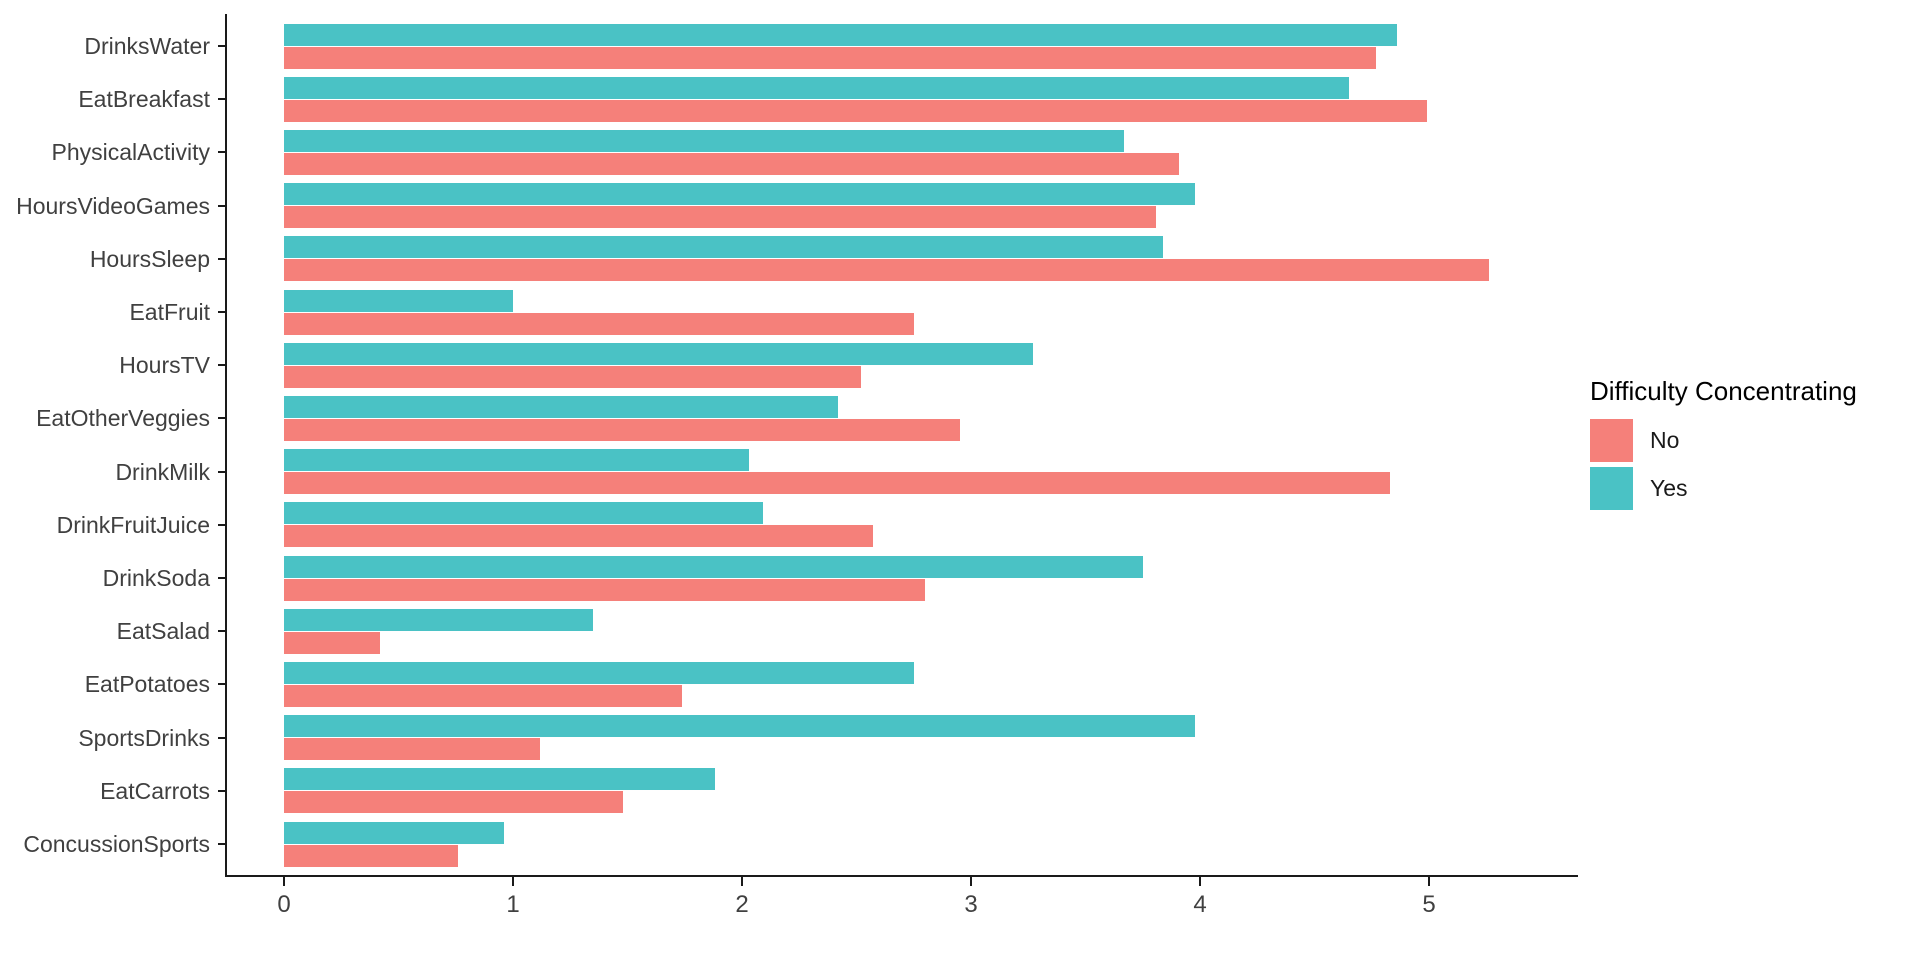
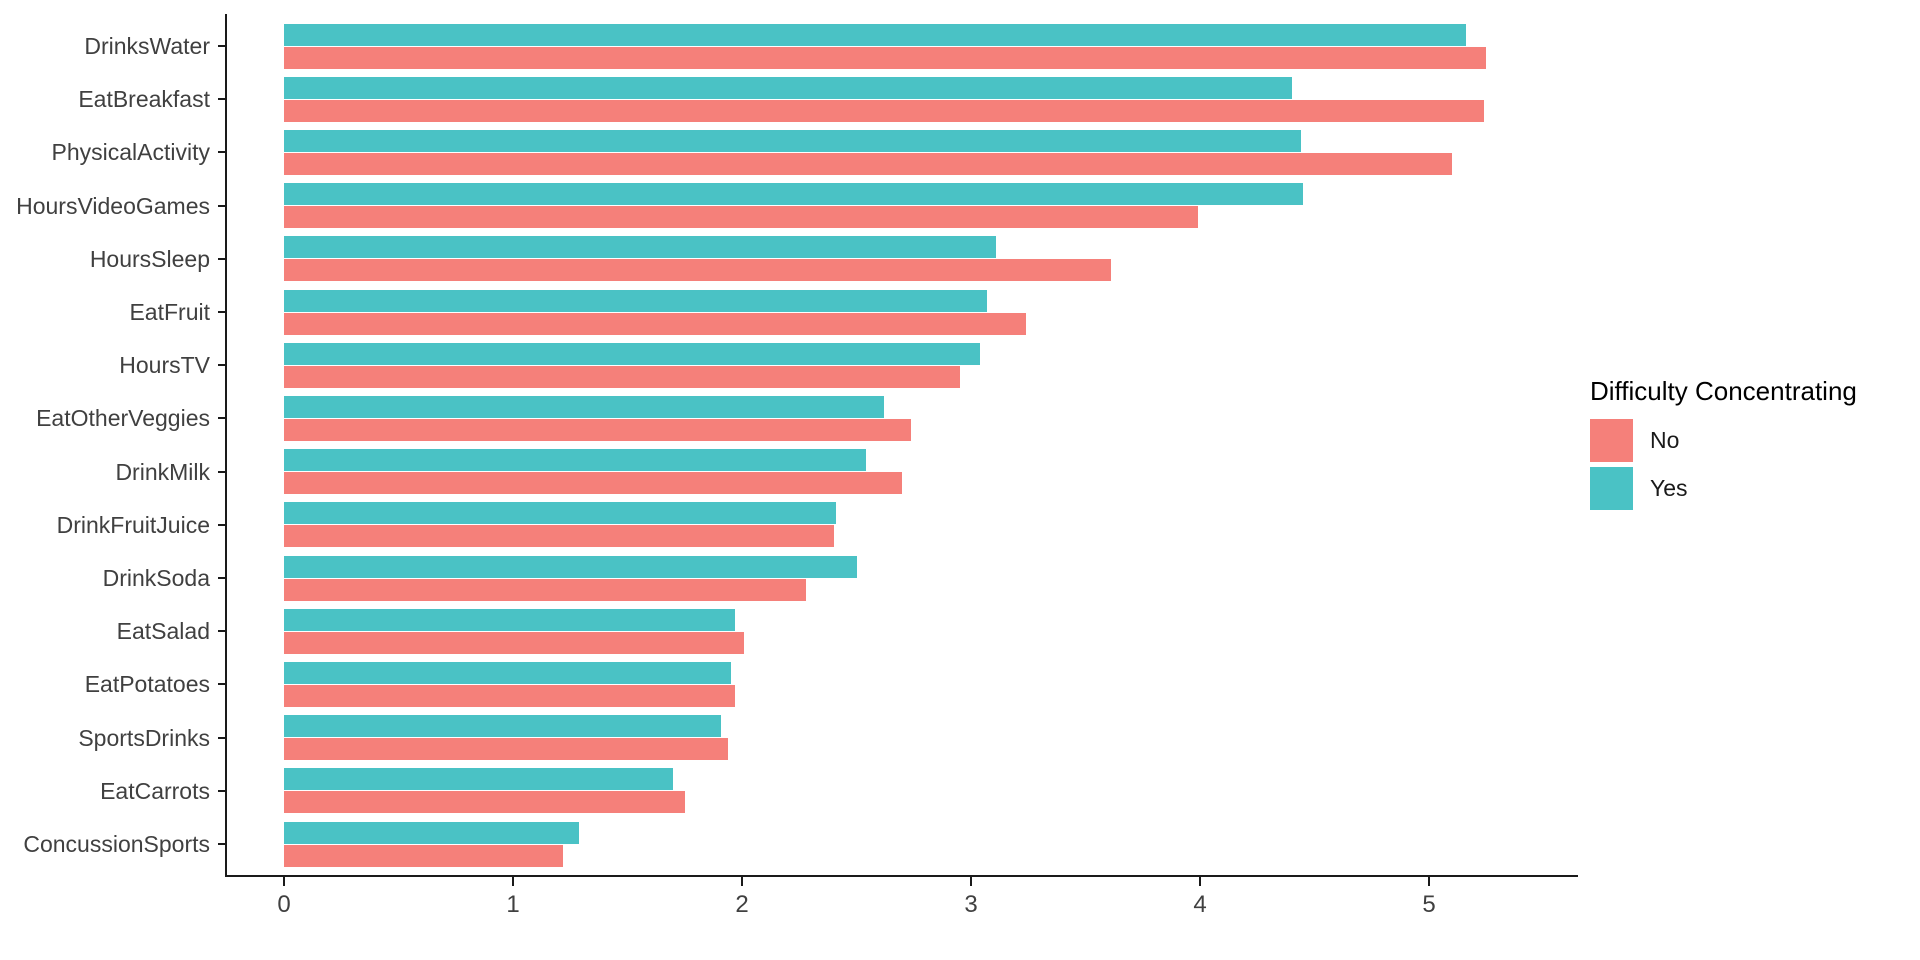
No/DrinksWater: 4.77 -> 5.25
Yes/DrinksWater: 4.86 -> 5.16
No/EatBreakfast: 4.99 -> 5.24
Yes/EatBreakfast: 4.65 -> 4.40
No/PhysicalActivity: 3.91 -> 5.10
Yes/PhysicalActivity: 3.67 -> 4.44
No/HoursVideoGames: 3.81 -> 3.99
Yes/HoursVideoGames: 3.98 -> 4.45
No/HoursSleep: 5.26 -> 3.61
Yes/HoursSleep: 3.84 -> 3.11
No/EatFruit: 2.75 -> 3.24
Yes/EatFruit: 1.00 -> 3.07
No/HoursTV: 2.52 -> 2.95
Yes/HoursTV: 3.27 -> 3.04
No/EatOtherVeggies: 2.95 -> 2.74
Yes/EatOtherVeggies: 2.42 -> 2.62
No/DrinkMilk: 4.83 -> 2.70
Yes/DrinkMilk: 2.03 -> 2.54
No/DrinkFruitJuice: 2.57 -> 2.40
Yes/DrinkFruitJuice: 2.09 -> 2.41
No/DrinkSoda: 2.80 -> 2.28
Yes/DrinkSoda: 3.75 -> 2.50
No/EatSalad: 0.42 -> 2.01
Yes/EatSalad: 1.35 -> 1.97
No/EatPotatoes: 1.74 -> 1.97
Yes/EatPotatoes: 2.75 -> 1.95
No/SportsDrinks: 1.12 -> 1.94
Yes/SportsDrinks: 3.98 -> 1.91
No/EatCarrots: 1.48 -> 1.75
Yes/EatCarrots: 1.88 -> 1.70
No/ConcussionSports: 0.76 -> 1.22
Yes/ConcussionSports: 0.96 -> 1.29
